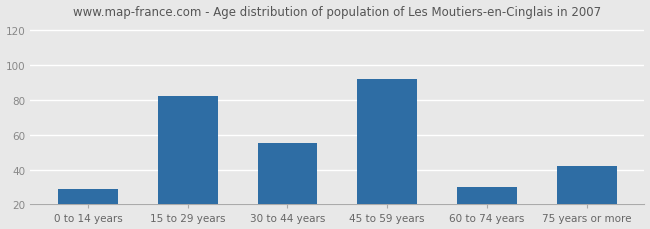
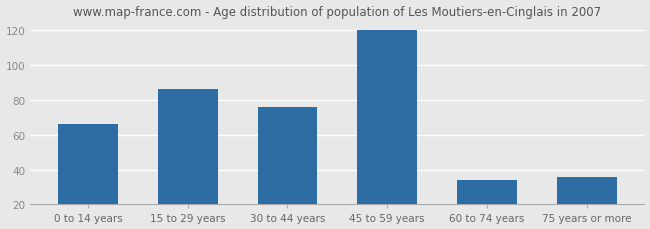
0 to 14 years: 29 -> 66
15 to 29 years: 82 -> 86
30 to 44 years: 55 -> 76
45 to 59 years: 92 -> 120
60 to 74 years: 30 -> 34
75 years or more: 42 -> 36
